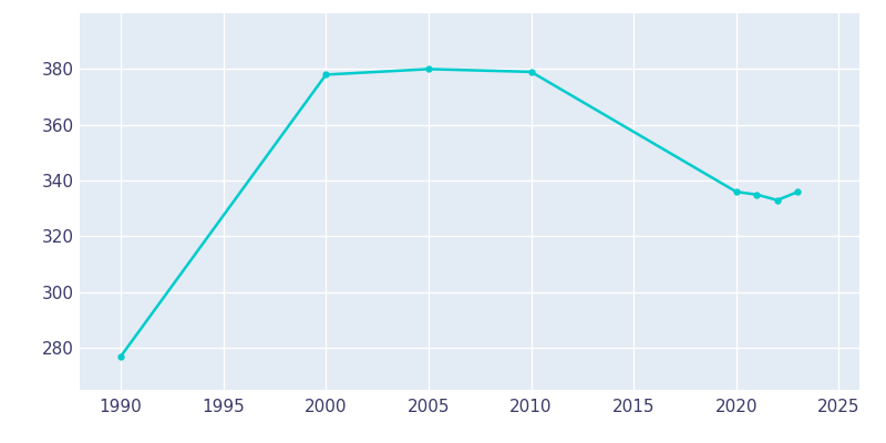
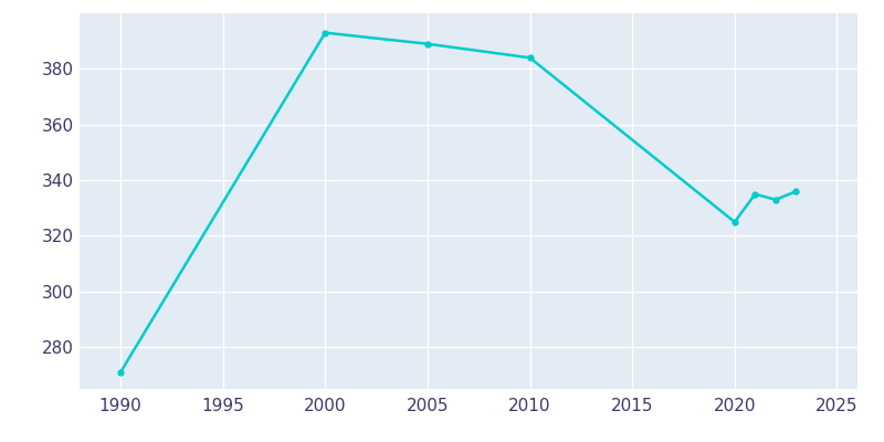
1990: 277 -> 271
2000: 378 -> 393
2005: 380 -> 389
2010: 379 -> 384
2020: 336 -> 325
